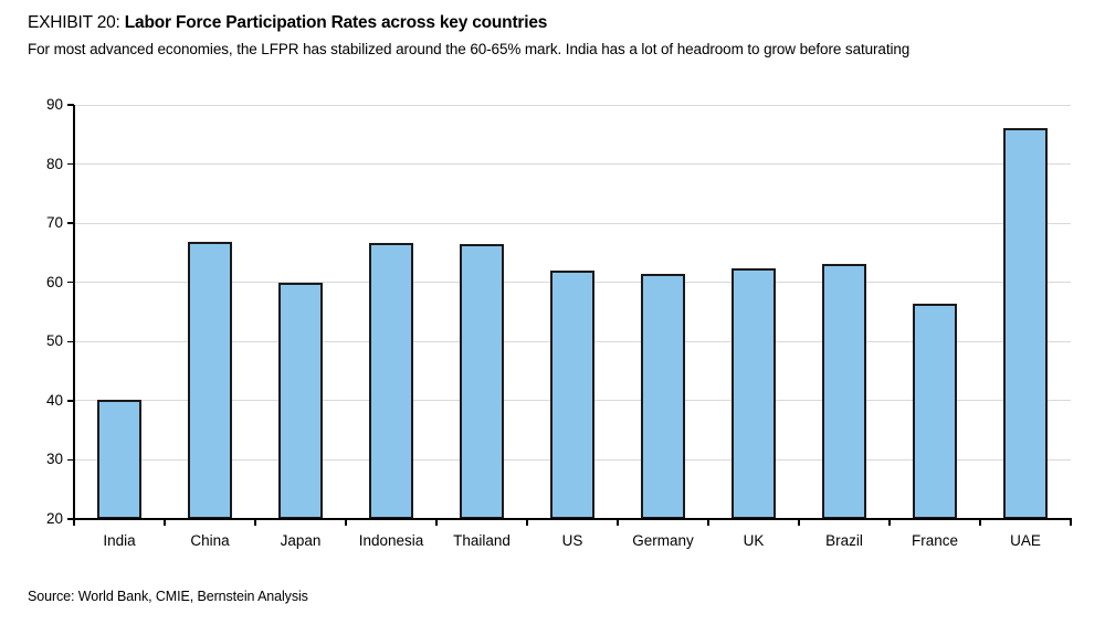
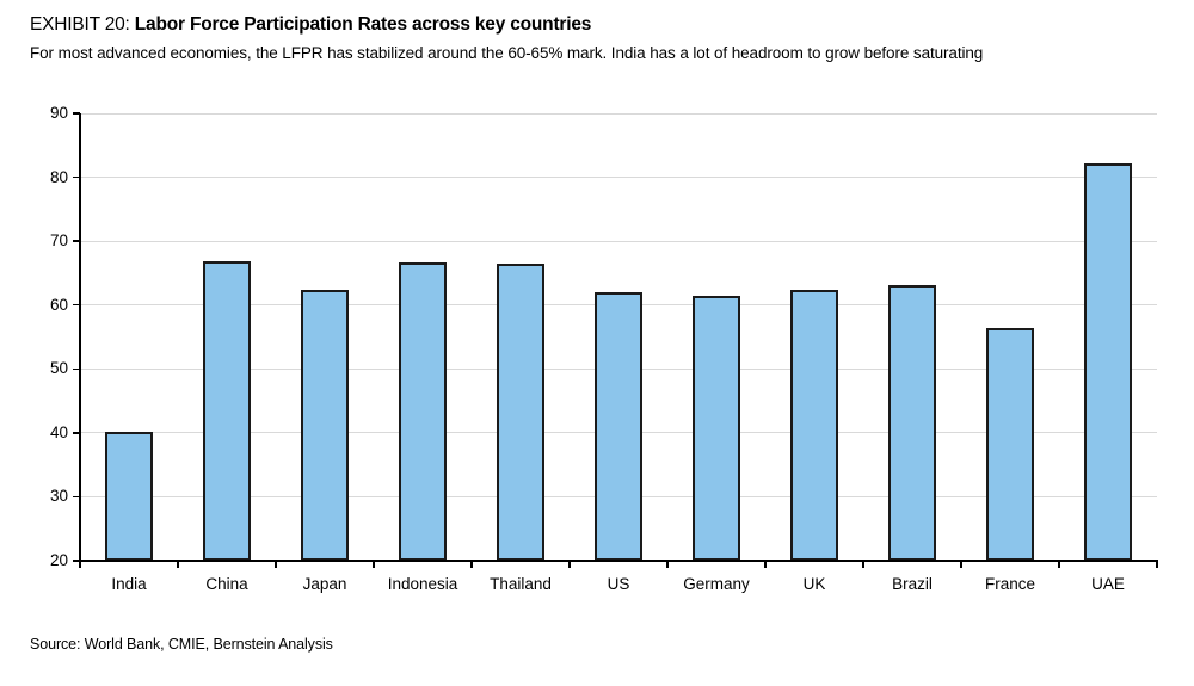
Japan: 60 -> 62
UAE: 86 -> 82
